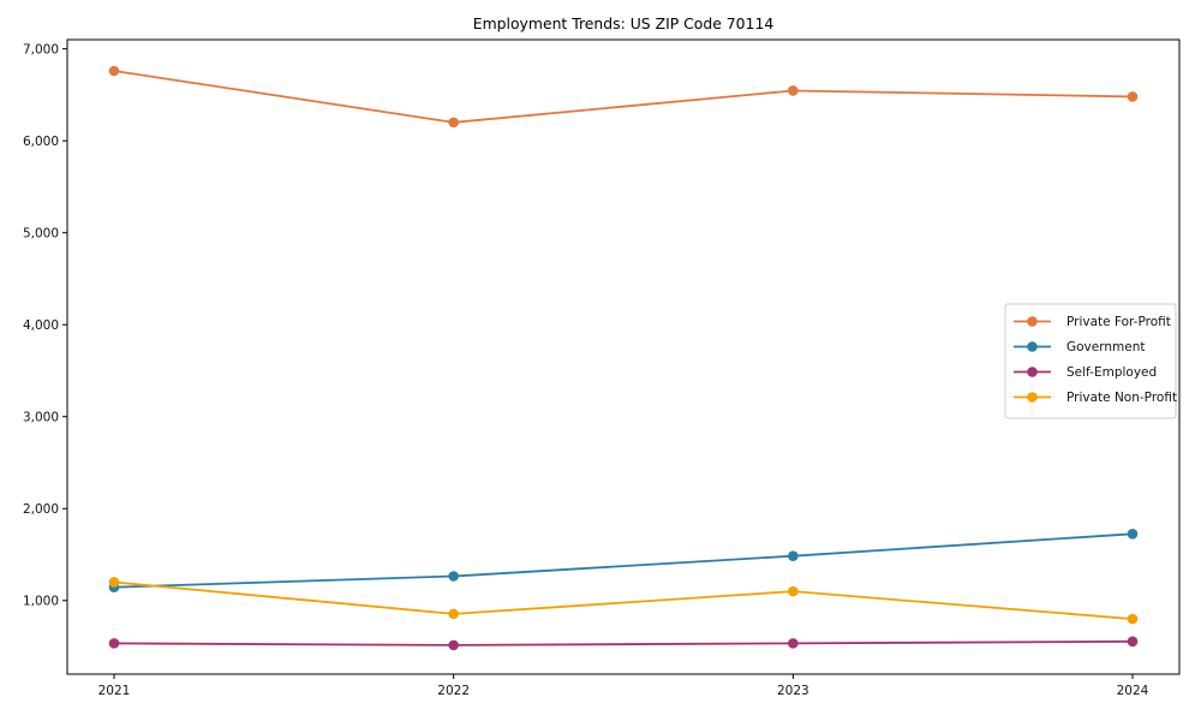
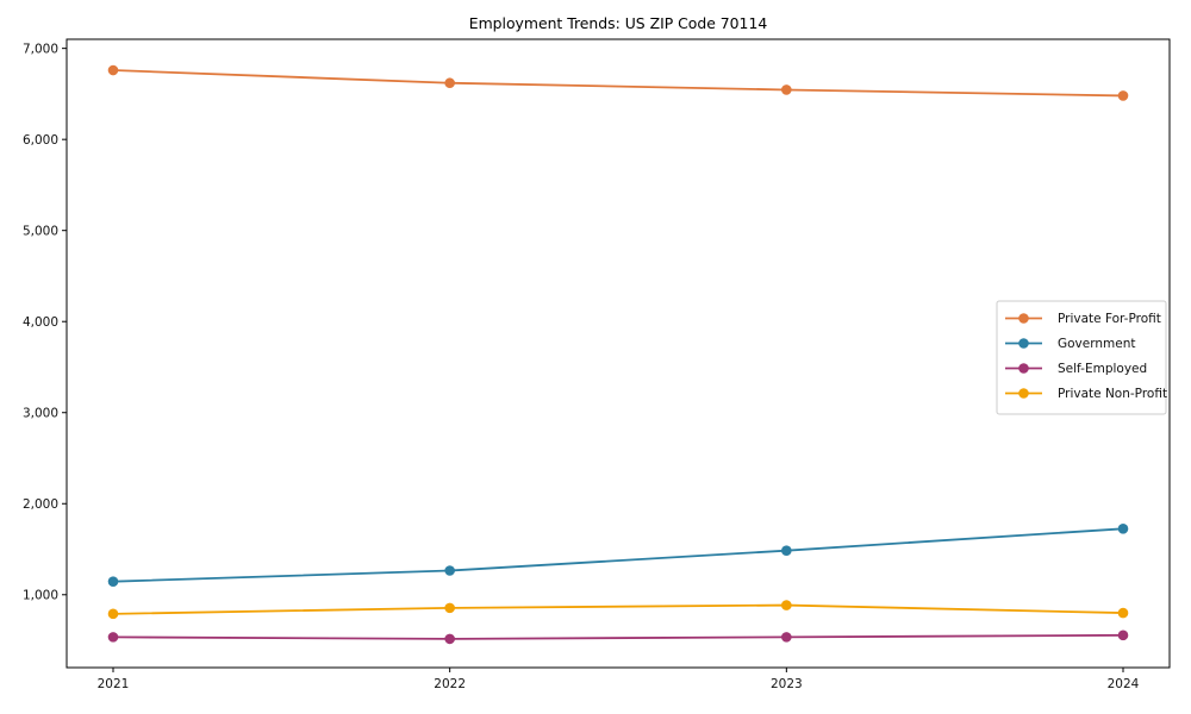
Private Non-Profit/2021: 1200 -> 800
Private For-Profit/2022: 6200 -> 6600
Private Non-Profit/2023: 1100 -> 900
